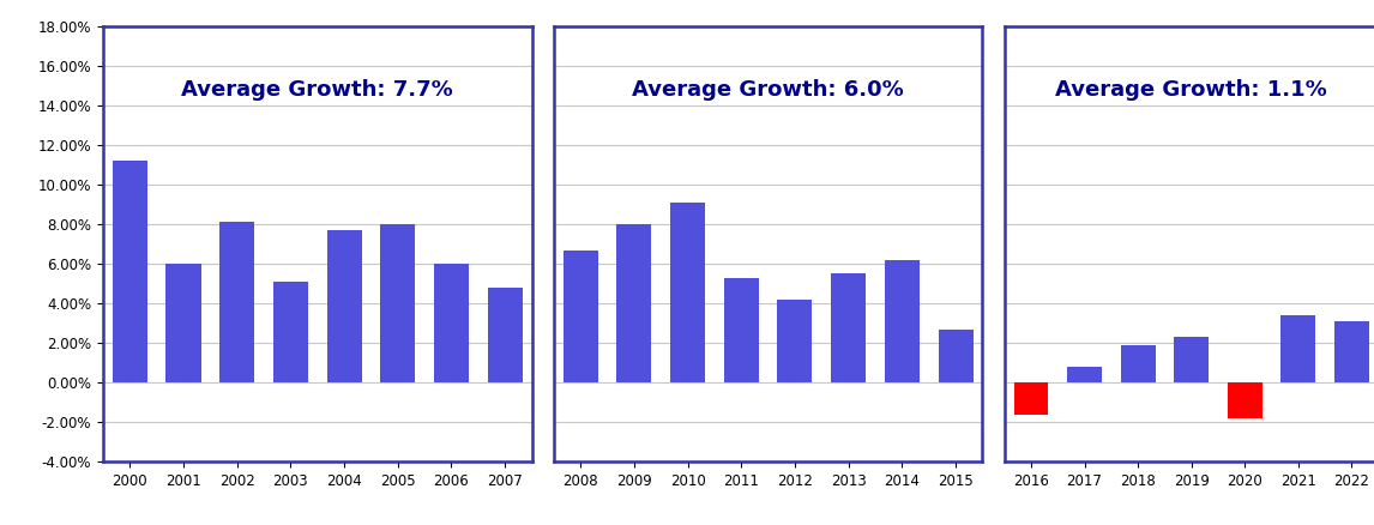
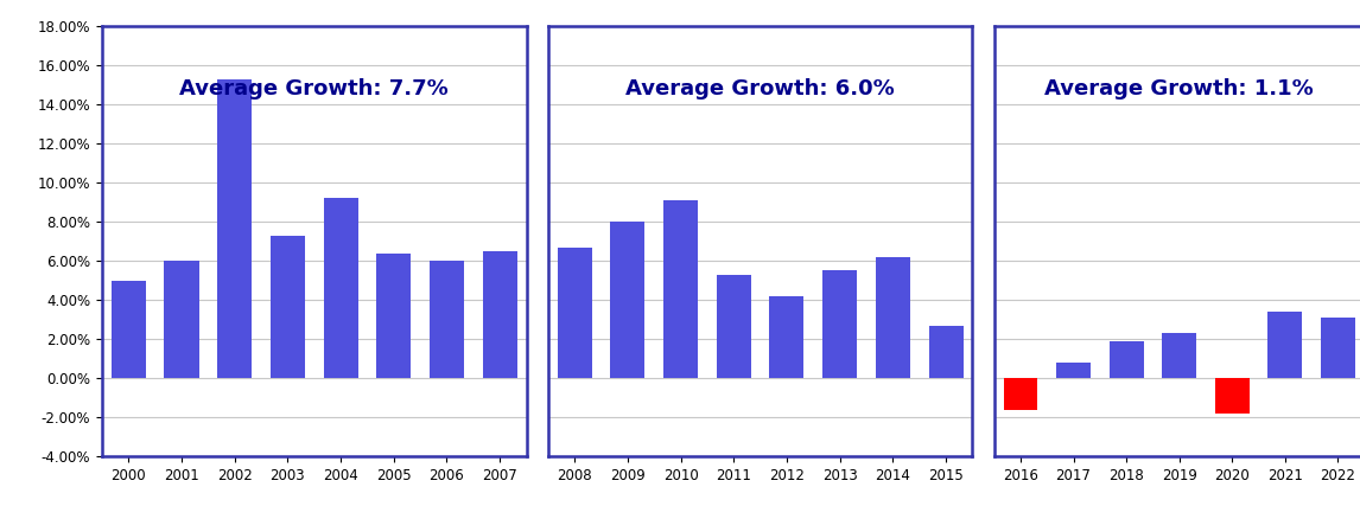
2000: 11.2% -> 5.0%
2002: 8.1% -> 15.3%
2003: 5.1% -> 7.3%
2004: 7.7% -> 9.2%
2005: 8.0% -> 6.4%
2007: 4.8% -> 6.5%
